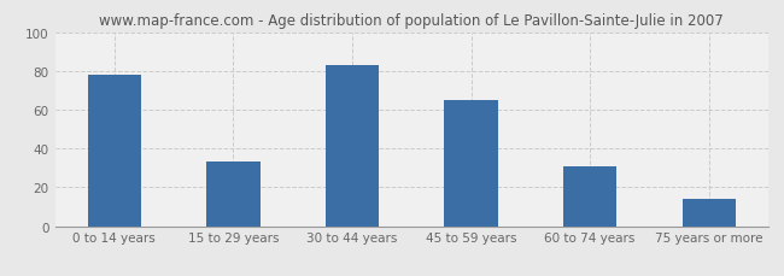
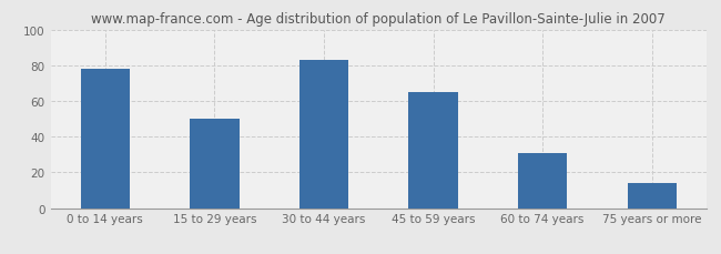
15 to 29 years: 33 -> 50
